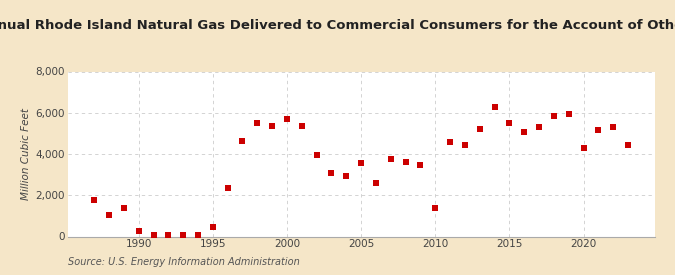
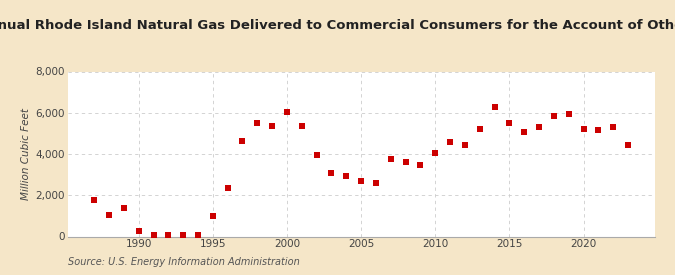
1995: 450 -> 1,000
2000: 5,700 -> 6,050
2005: 3,550 -> 2,700
2010: 1,400 -> 4,050
2020: 4,300 -> 5,200
